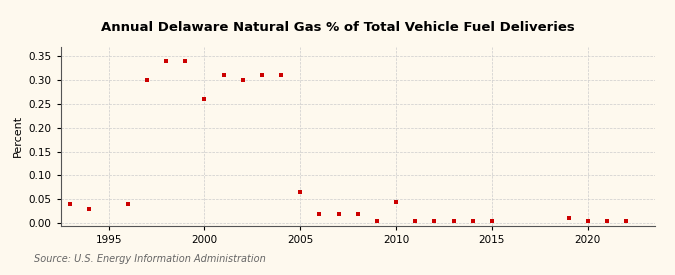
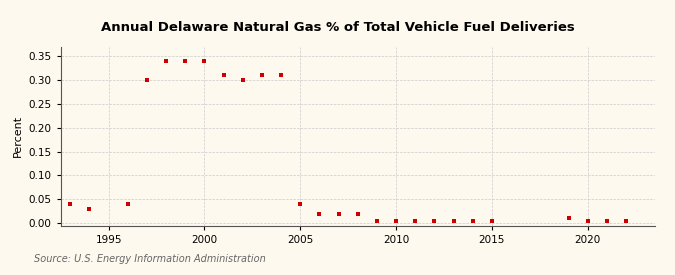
2000: 0.260 -> 0.340
2005: 0.065 -> 0.040
2010: 0.045 -> 0.005
